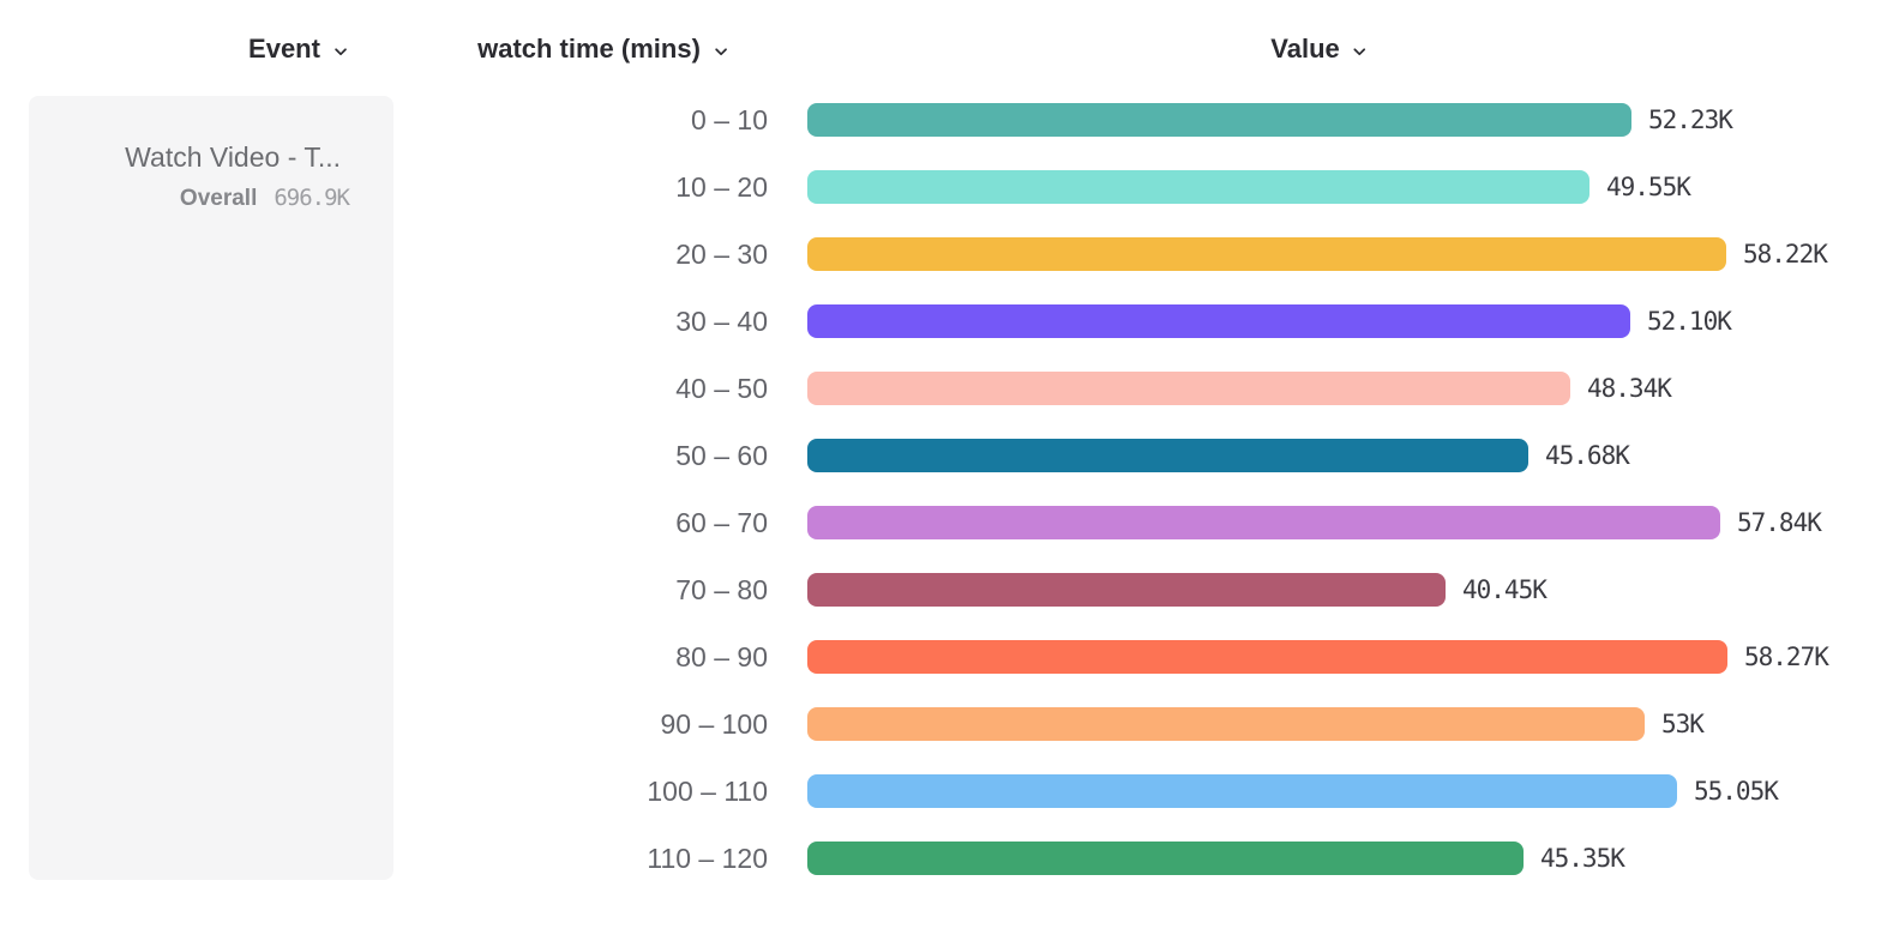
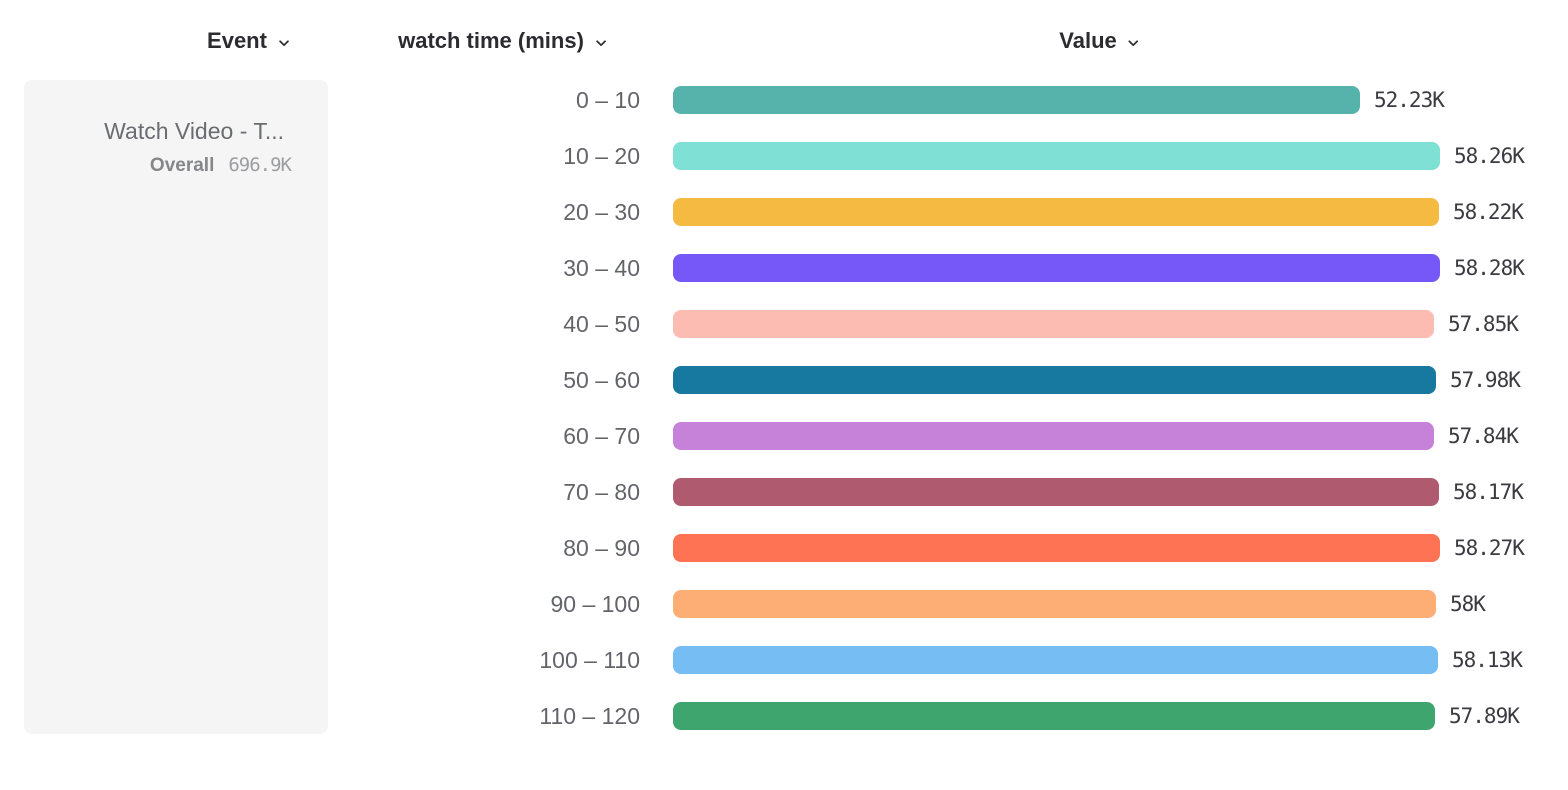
10 – 20: 49.55K -> 58.26K
30 – 40: 52.10K -> 58.28K
40 – 50: 48.34K -> 57.85K
50 – 60: 45.68K -> 57.98K
70 – 80: 40.45K -> 58.17K
90 – 100: 53K -> 58K
100 – 110: 55.05K -> 58.13K
110 – 120: 45.35K -> 57.89K
